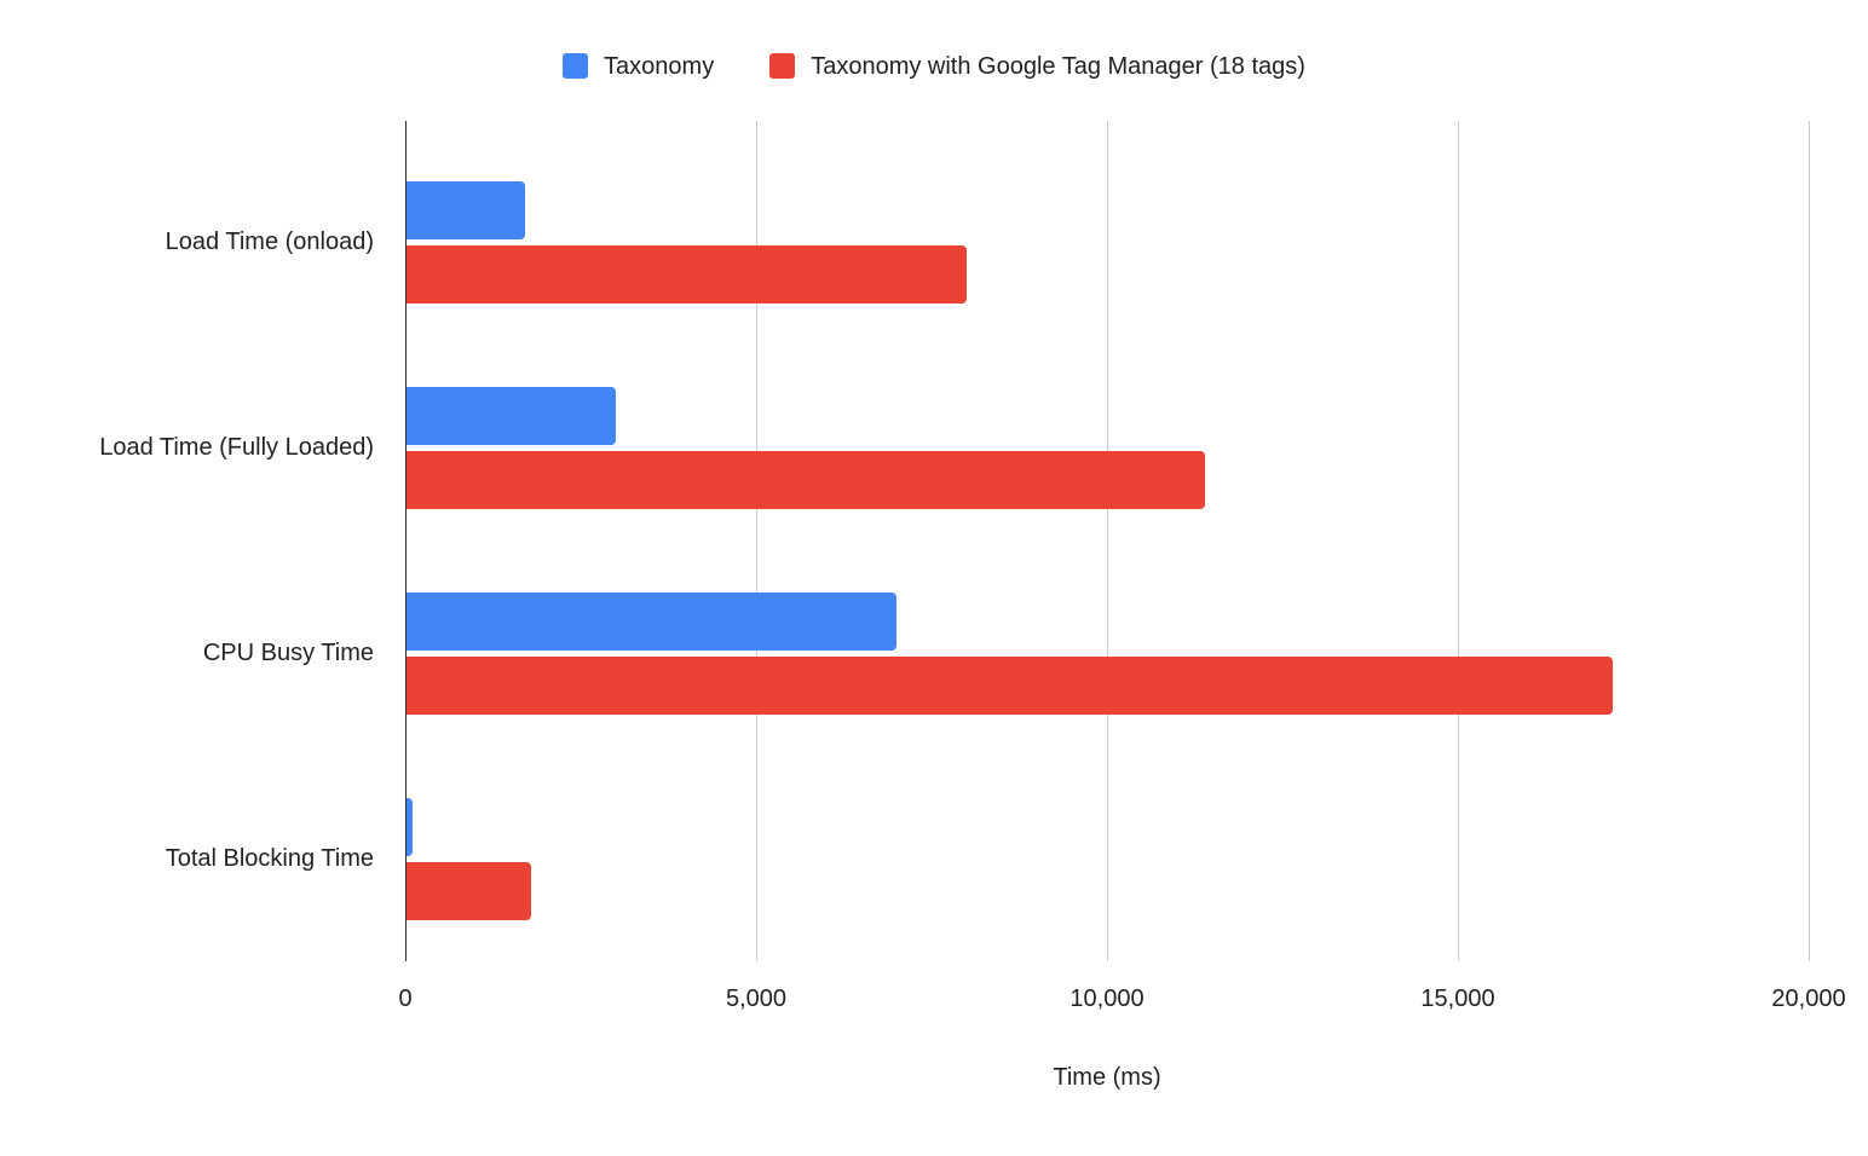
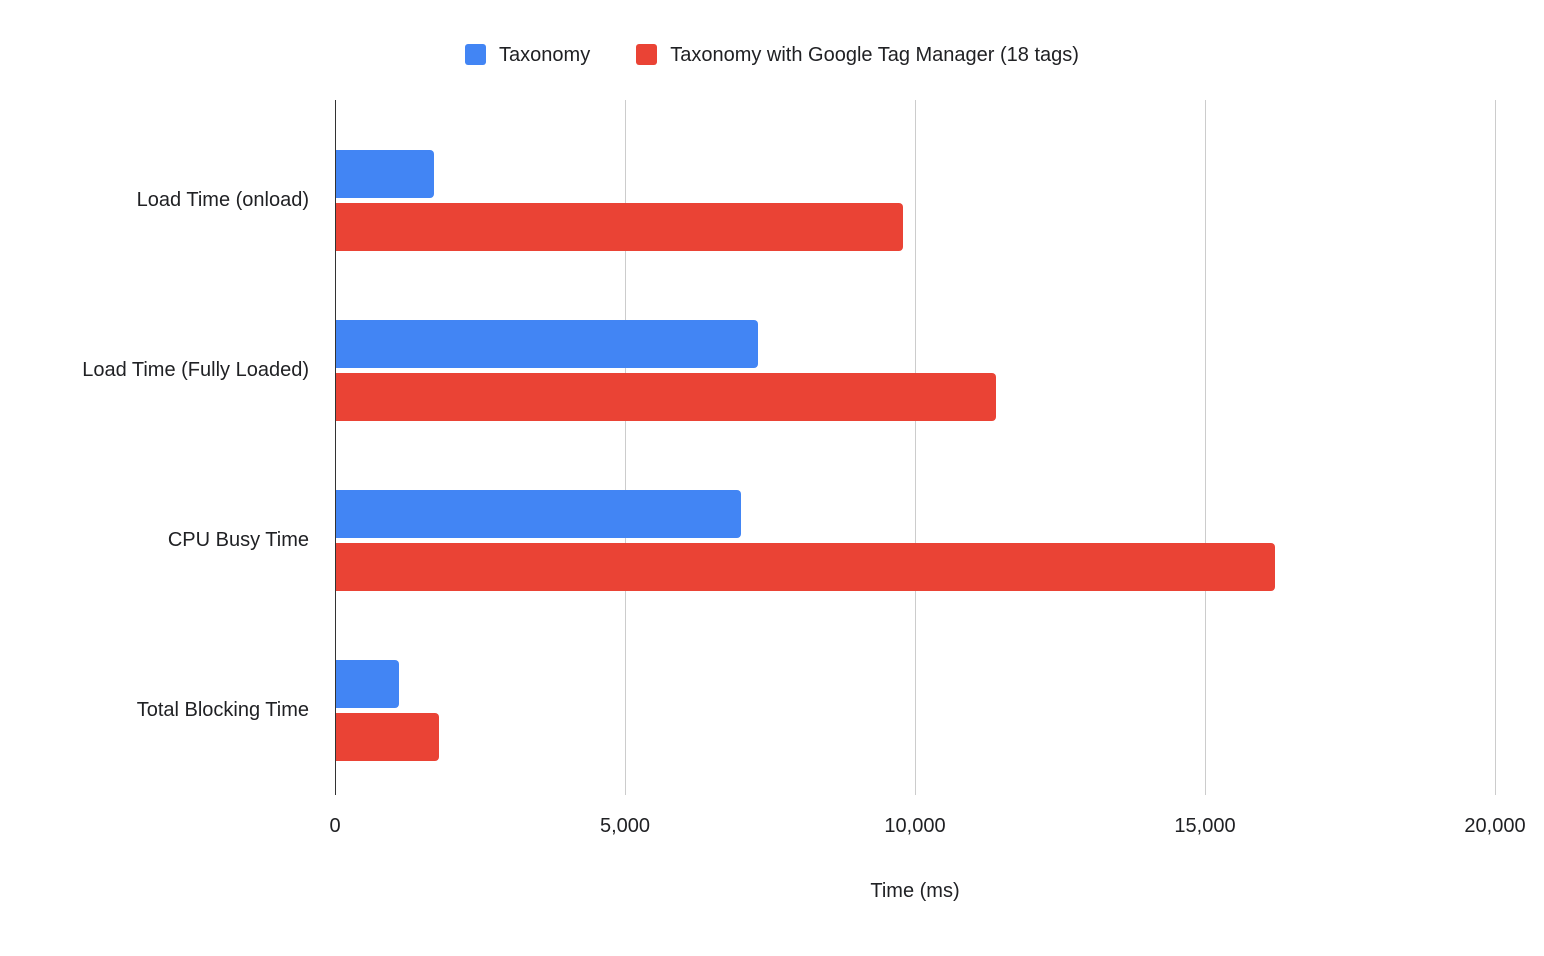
Taxonomy with Google Tag Manager (18 tags)/Load Time (onload): 8000 -> 9800
Taxonomy/Load Time (Fully Loaded): 3000 -> 7300
Taxonomy with Google Tag Manager (18 tags)/CPU Busy Time: 17200 -> 16200
Taxonomy/Total Blocking Time: 100 -> 1100
